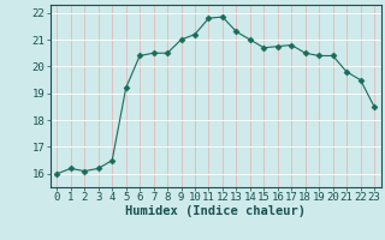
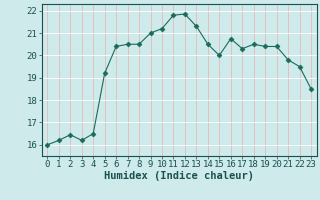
2: 16.10 -> 16.45
14: 21.00 -> 20.50
15: 20.70 -> 20.00
17: 20.80 -> 20.30
